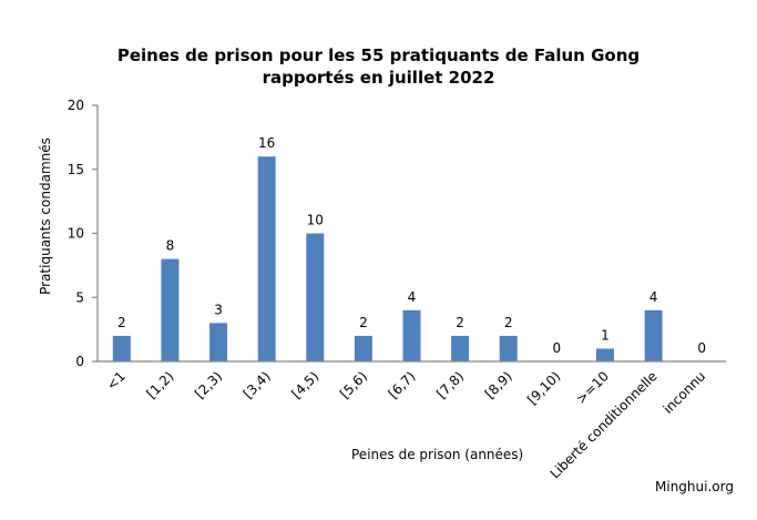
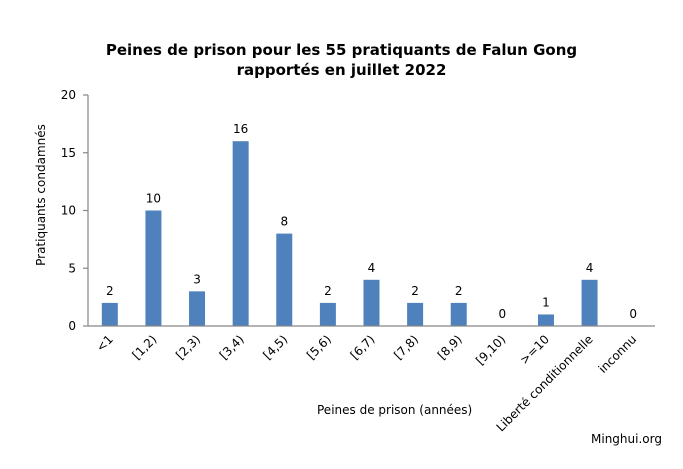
[1,2): 8 -> 10
[4,5): 10 -> 8
